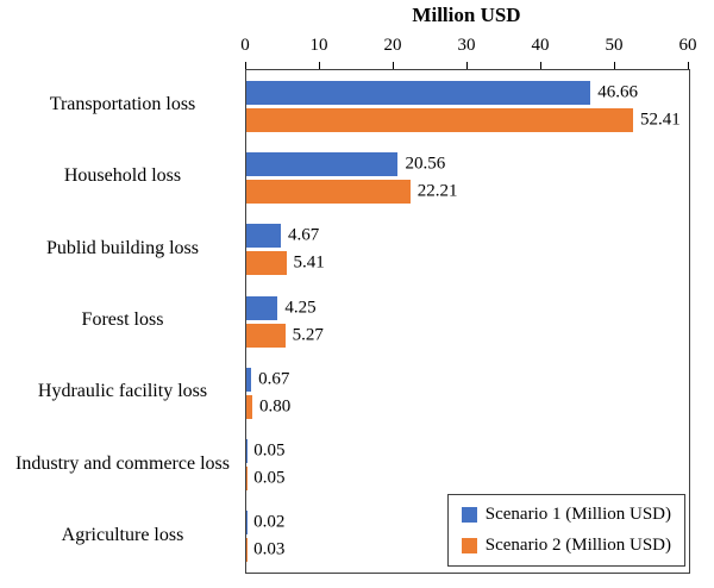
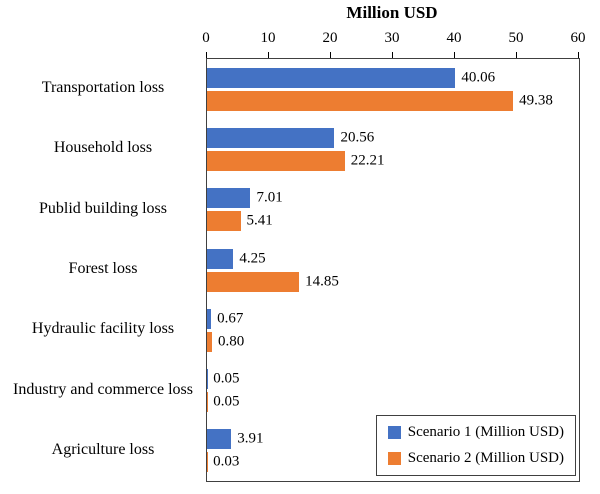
Scenario 1 (Million USD)/Transportation loss: 46.66 -> 40.06
Scenario 2 (Million USD)/Transportation loss: 52.41 -> 49.38
Scenario 1 (Million USD)/Publid building loss: 4.67 -> 7.01
Scenario 2 (Million USD)/Forest loss: 5.27 -> 14.85
Scenario 1 (Million USD)/Agriculture loss: 0.02 -> 3.91
